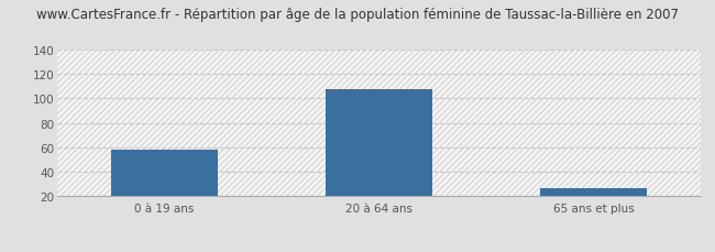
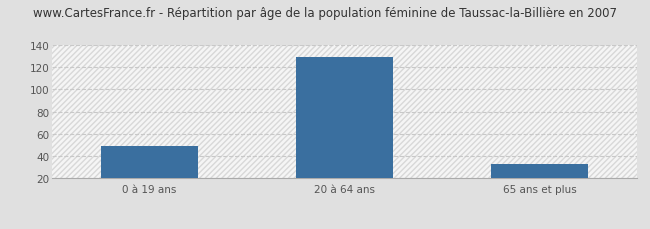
0 à 19 ans: 58 -> 49
20 à 64 ans: 108 -> 129
65 ans et plus: 27 -> 33
